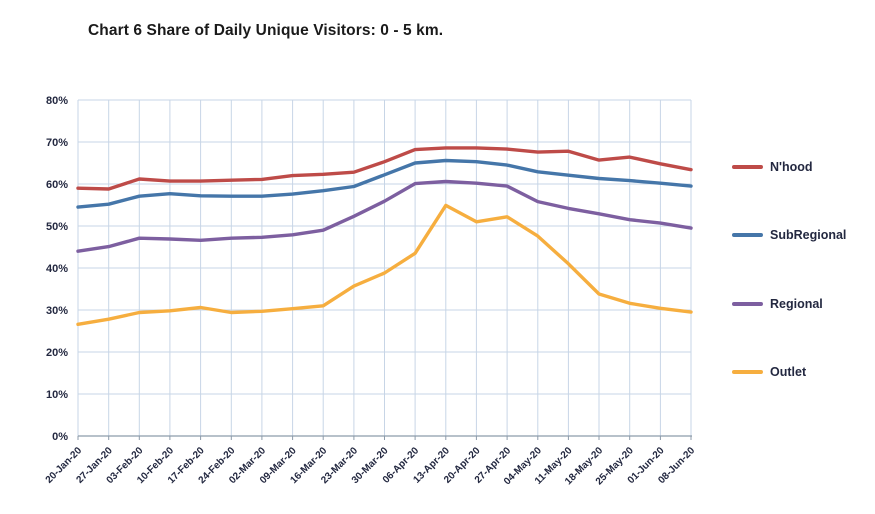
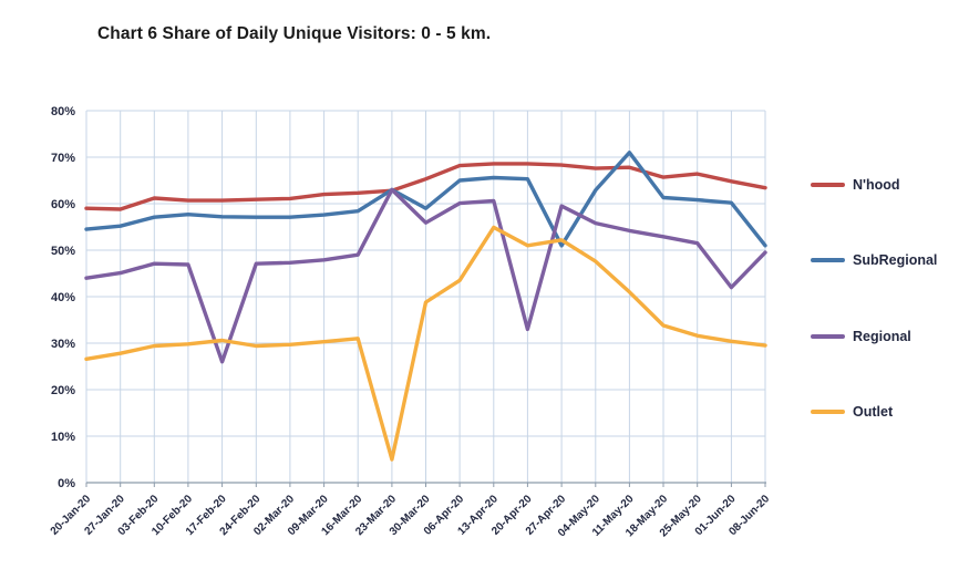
Regional/17-Feb-20: 47% -> 26%
SubRegional/23-Mar-20: 59% -> 63%
Regional/23-Mar-20: 52% -> 63%
Outlet/23-Mar-20: 36% -> 5%
SubRegional/30-Mar-20: 62% -> 59%
Regional/20-Apr-20: 60% -> 33%
SubRegional/27-Apr-20: 64% -> 51%
SubRegional/11-May-20: 62% -> 71%
Regional/01-Jun-20: 51% -> 42%
SubRegional/08-Jun-20: 60% -> 51%
